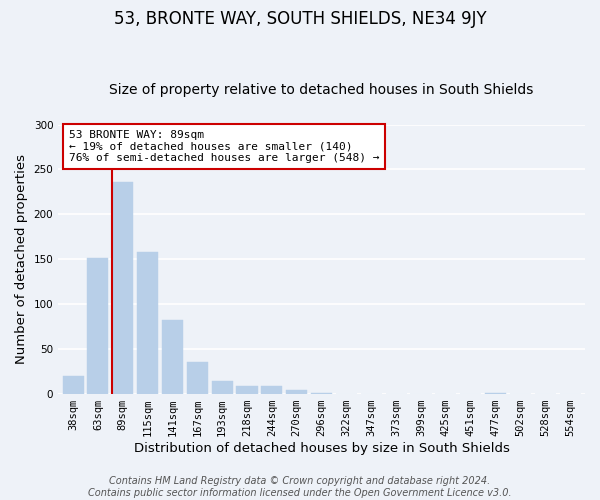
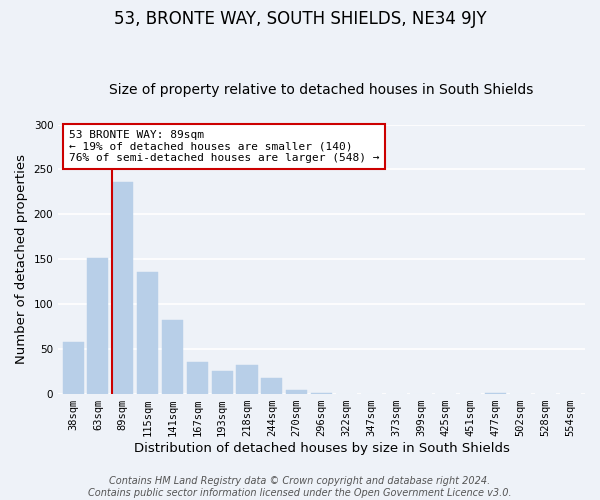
38sqm: 20 -> 58
115sqm: 158 -> 136
193sqm: 15 -> 26
218sqm: 9 -> 32
244sqm: 9 -> 18
